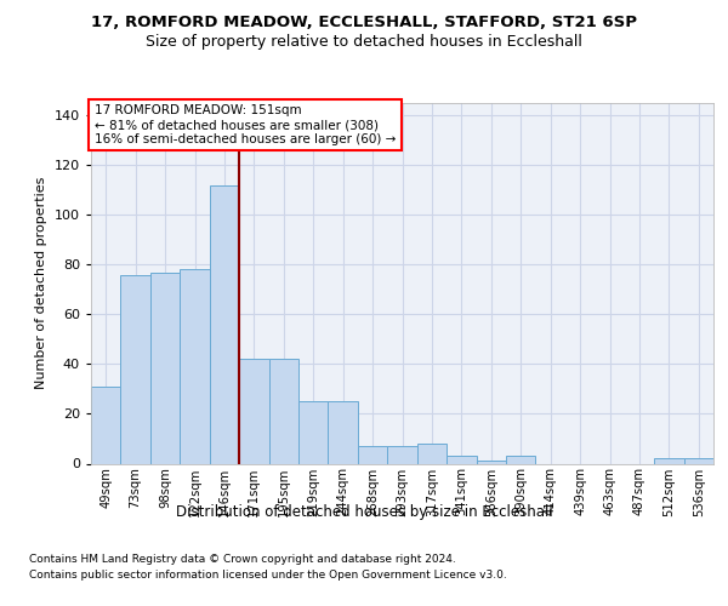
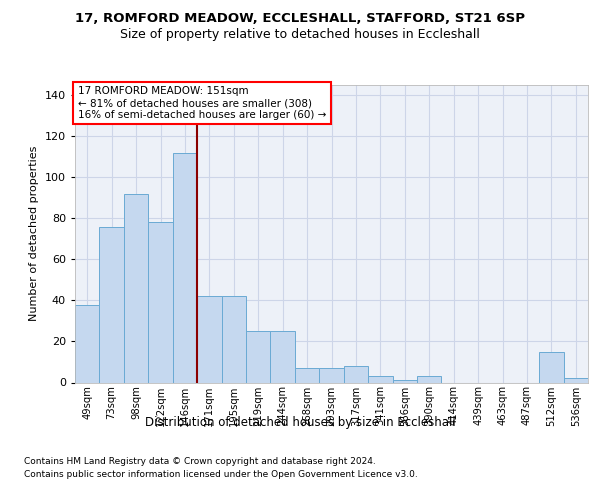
49sqm: 31 -> 38
98sqm: 77 -> 92
512sqm: 2 -> 15
